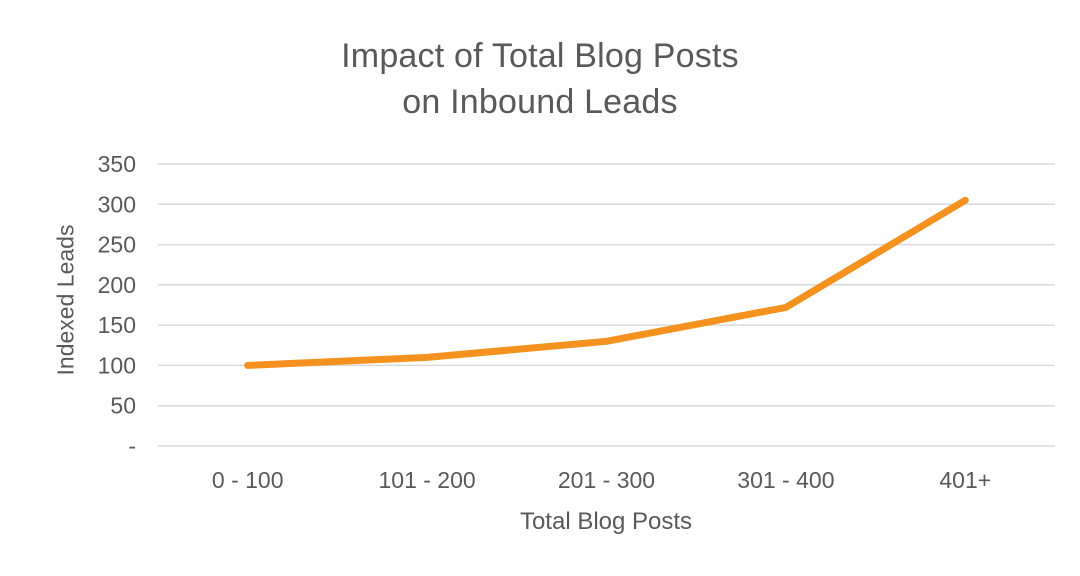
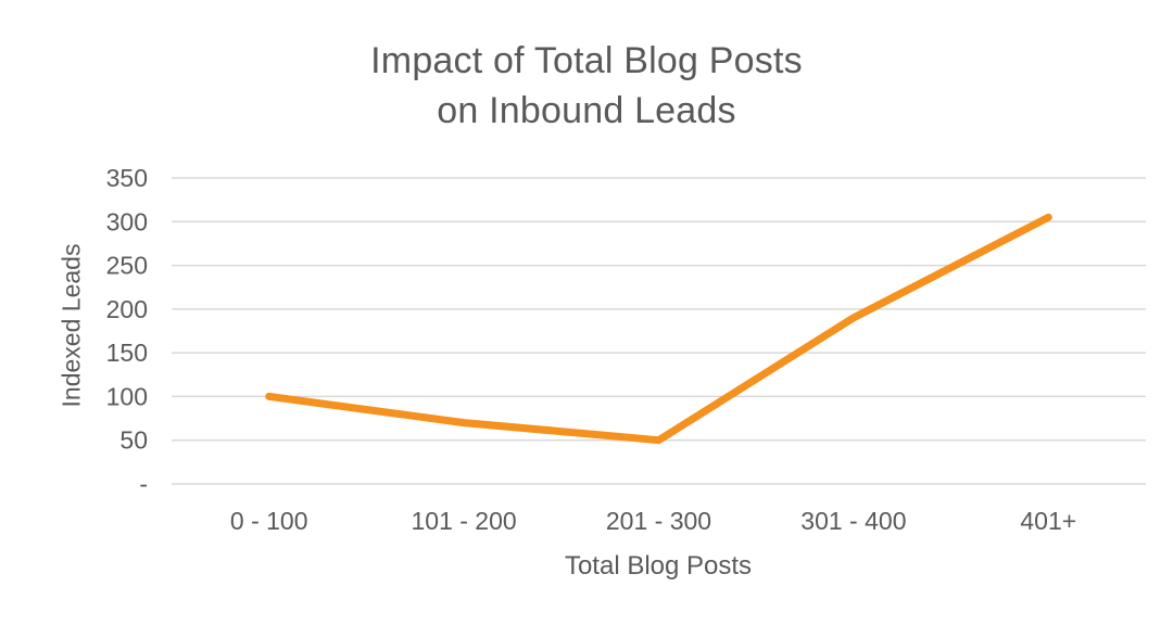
101 - 200: 110 -> 70
201 - 300: 130 -> 50
301 - 400: 170 -> 190
